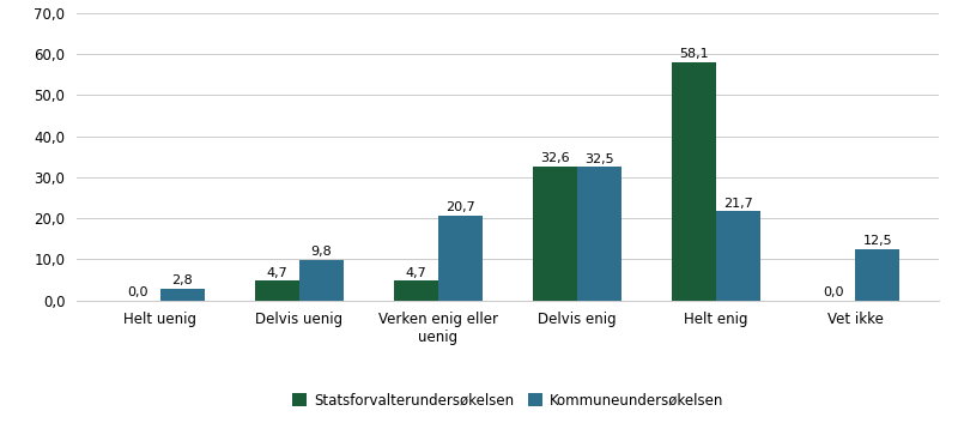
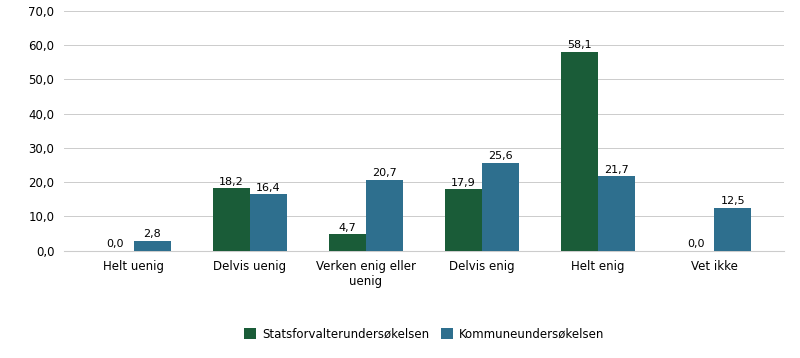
Statsforvalterundersøkelsen/Delvis uenig: 4,7 -> 18,2
Kommuneundersøkelsen/Delvis uenig: 9,8 -> 16,4
Statsforvalterundersøkelsen/Delvis enig: 32,6 -> 17,9
Kommuneundersøkelsen/Delvis enig: 32,5 -> 25,6
